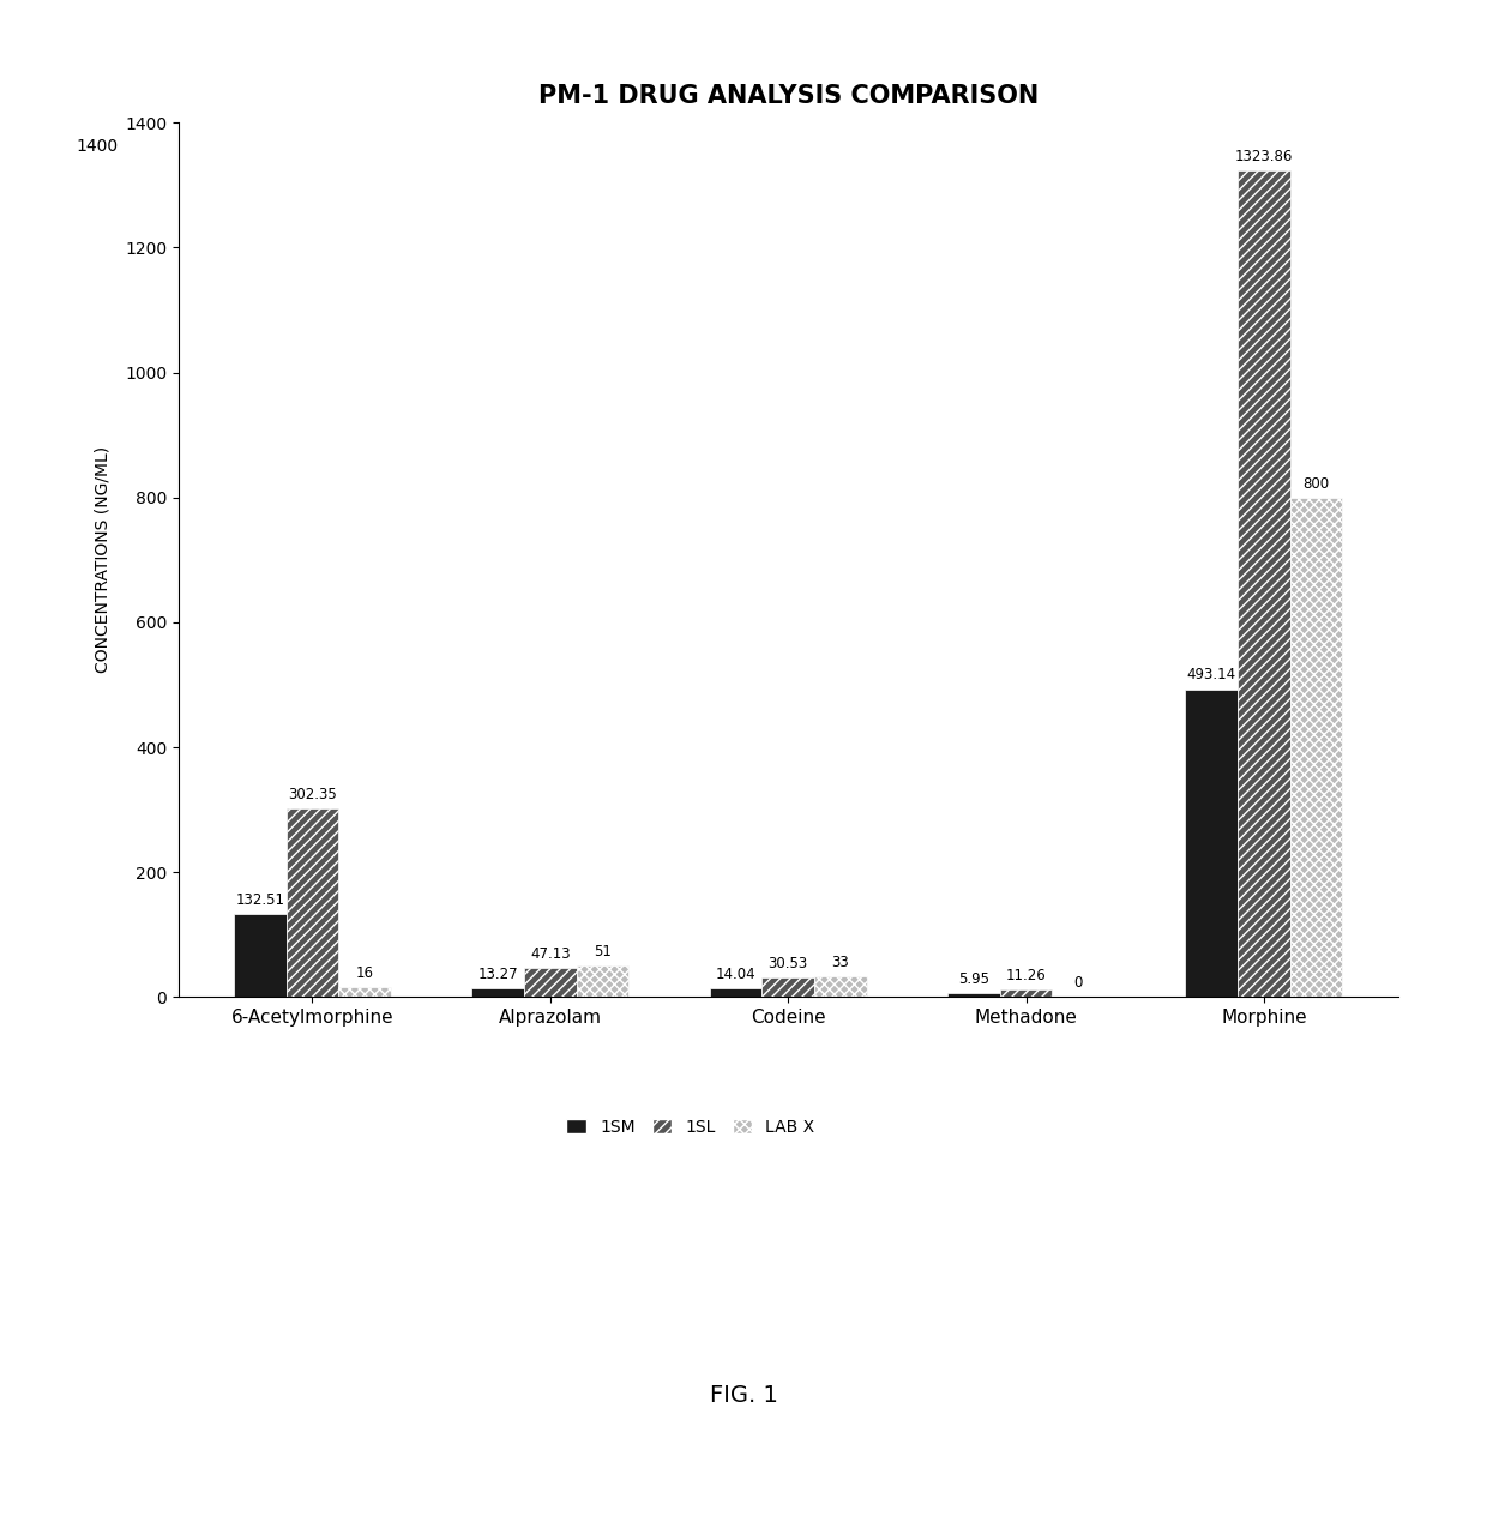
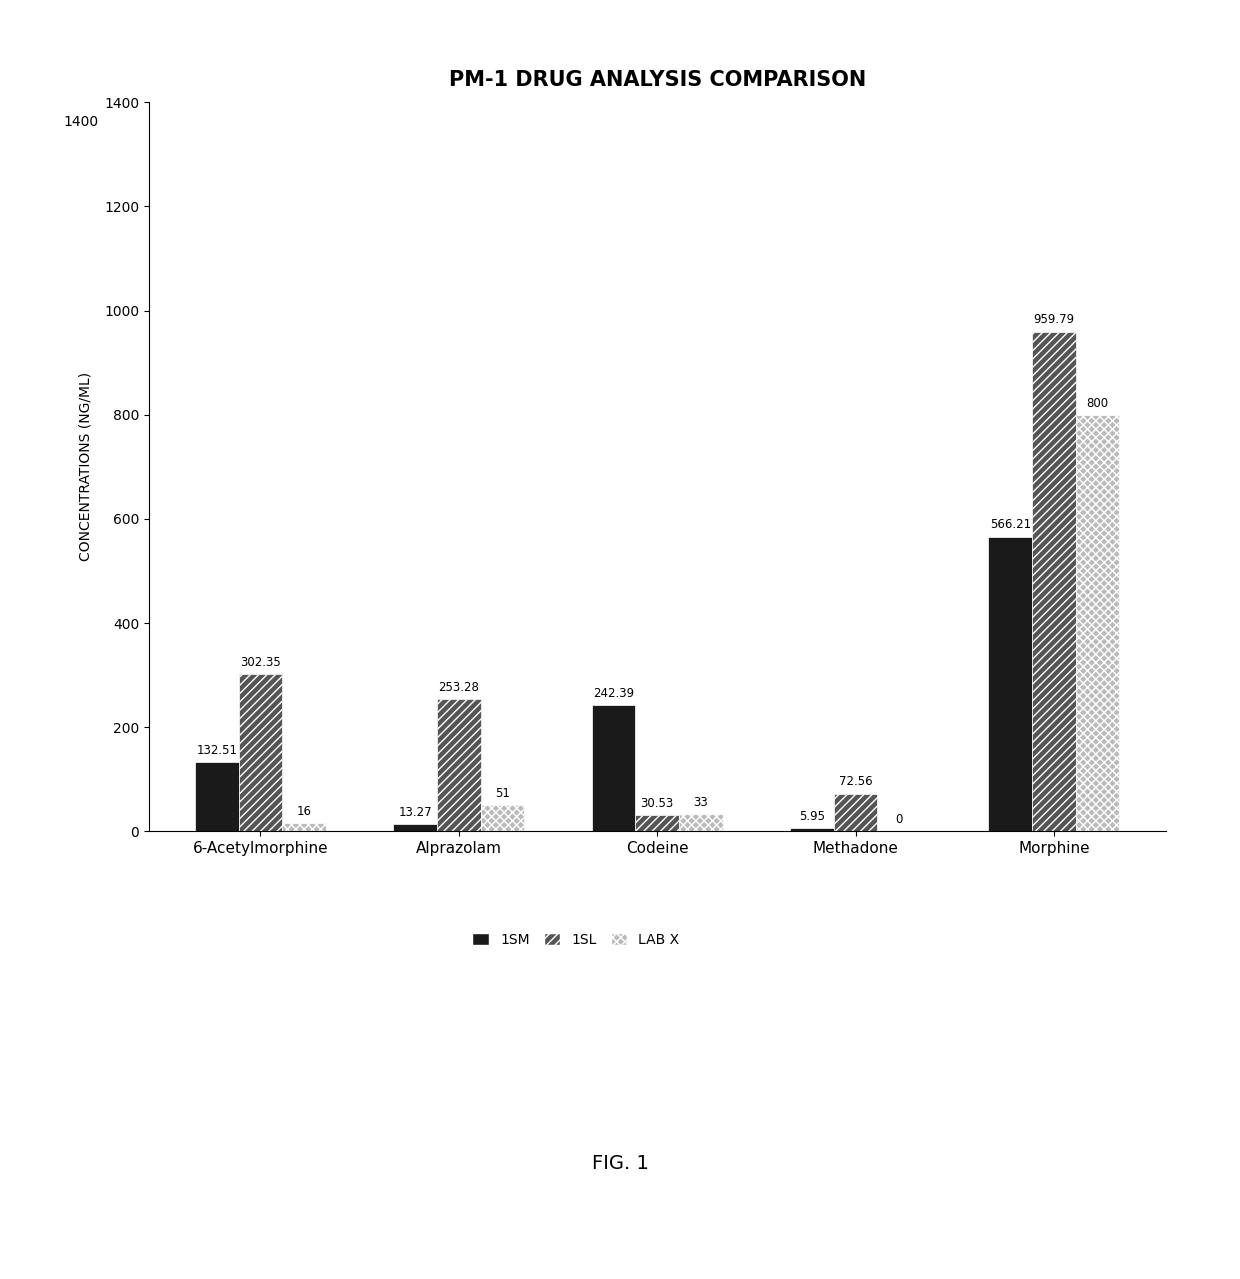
1SL/Alprazolam: 47.13 -> 253.28
1SM/Codeine: 14.04 -> 242.39
1SL/Methadone: 11.26 -> 72.56
1SM/Morphine: 493.14 -> 566.21
1SL/Morphine: 1323.86 -> 959.79
